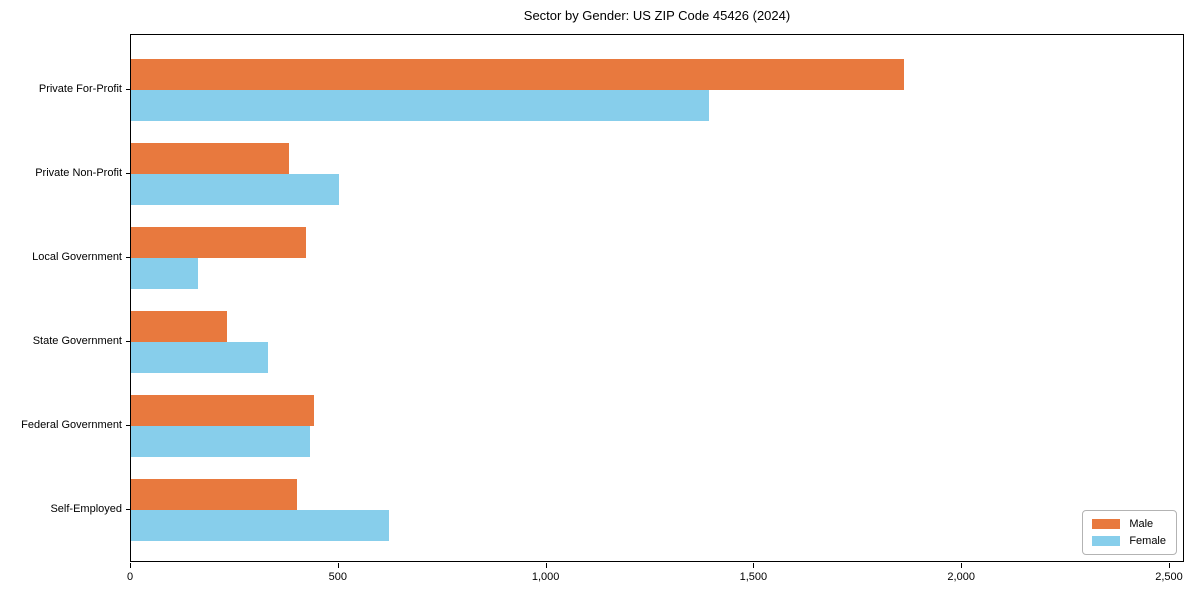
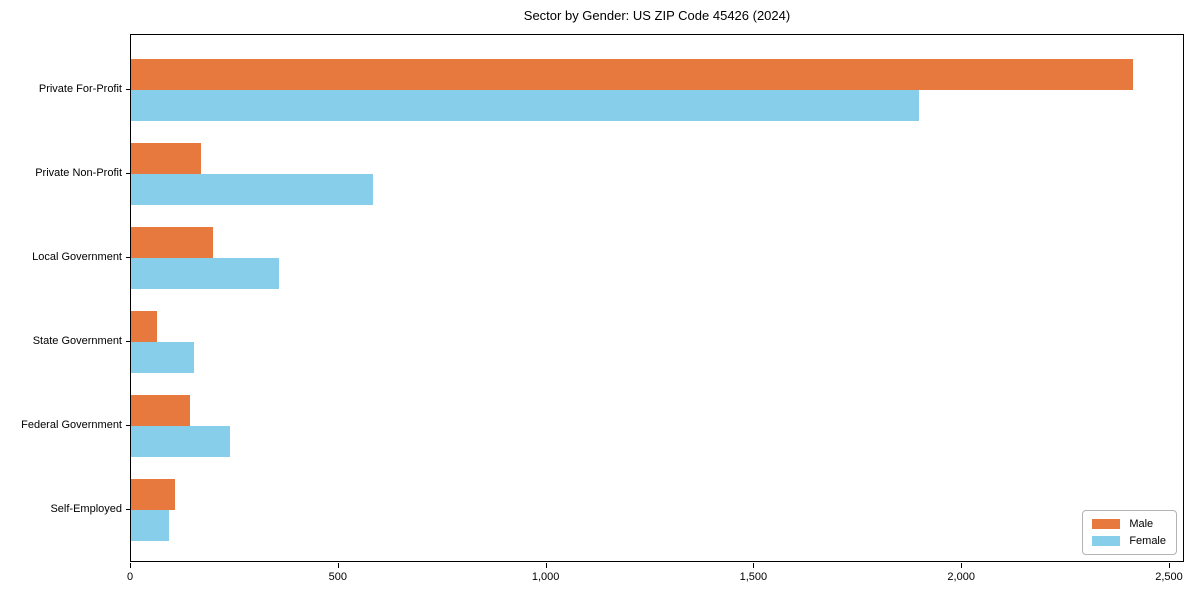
Male/Private For-Profit: 1860 -> 2410
Female/Private For-Profit: 1390 -> 1900
Male/Private Non-Profit: 380 -> 170
Female/Private Non-Profit: 500 -> 580
Male/Local Government: 420 -> 200
Female/Local Government: 160 -> 360
Male/State Government: 230 -> 60
Female/State Government: 330 -> 150
Male/Federal Government: 440 -> 140
Female/Federal Government: 430 -> 240
Male/Self-Employed: 400 -> 100
Female/Self-Employed: 620 -> 90
